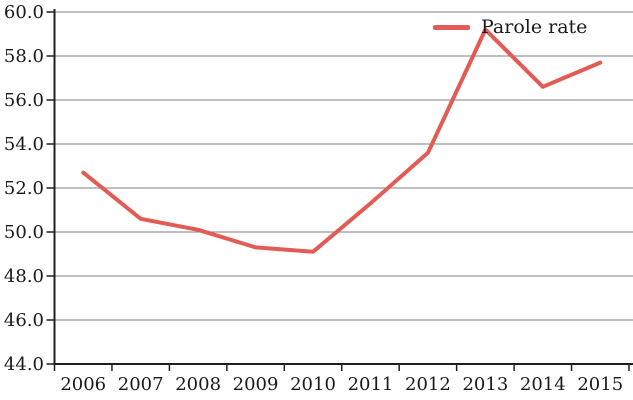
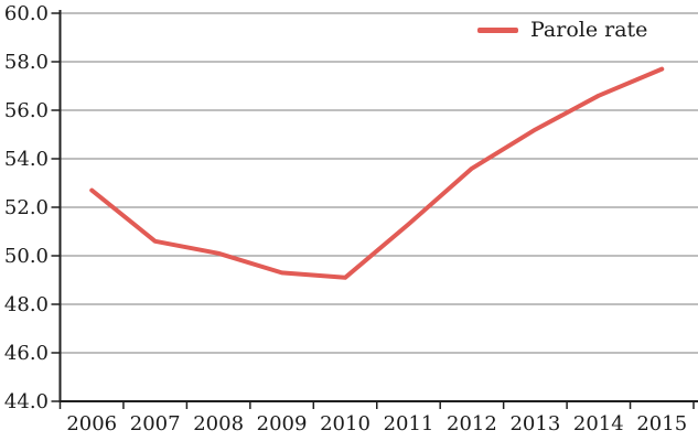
2013: 59.2 -> 55.2
